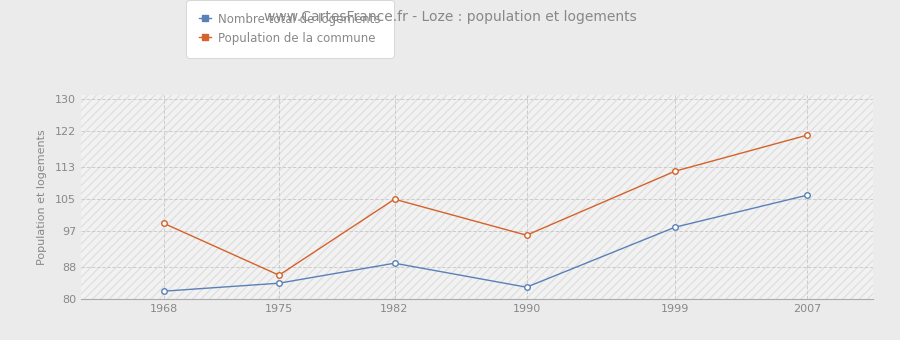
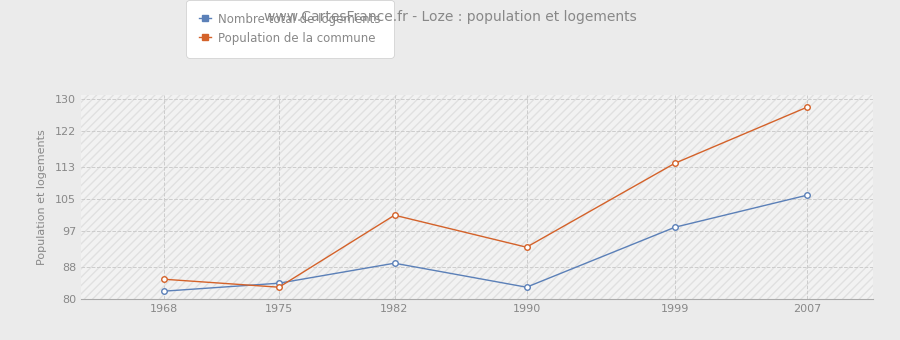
Population de la commune/1968: 99 -> 85
Population de la commune/1975: 86 -> 83
Population de la commune/1982: 105 -> 101
Population de la commune/1990: 96 -> 93
Population de la commune/1999: 112 -> 114
Population de la commune/2007: 121 -> 128
